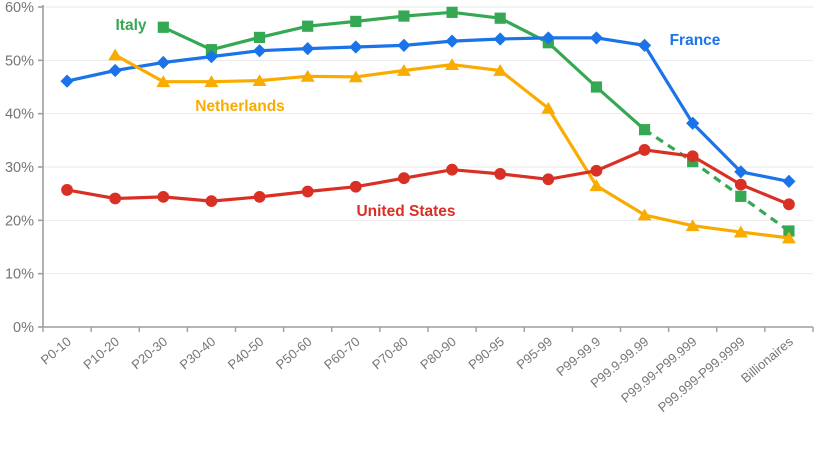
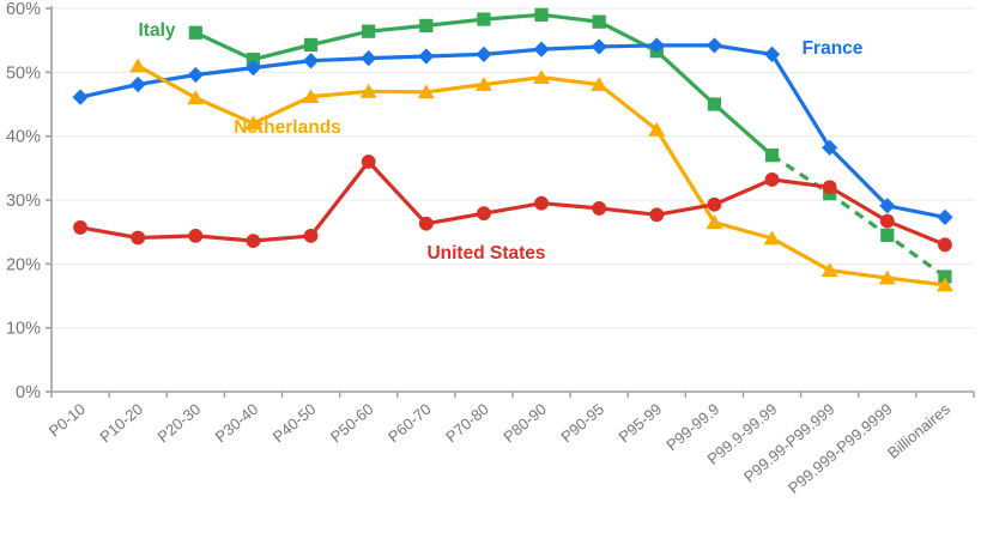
Netherlands/P30-40: 46% -> 42%
United States/P50-60: 25% -> 36%
Netherlands/P99.9-99.99: 21% -> 24%
